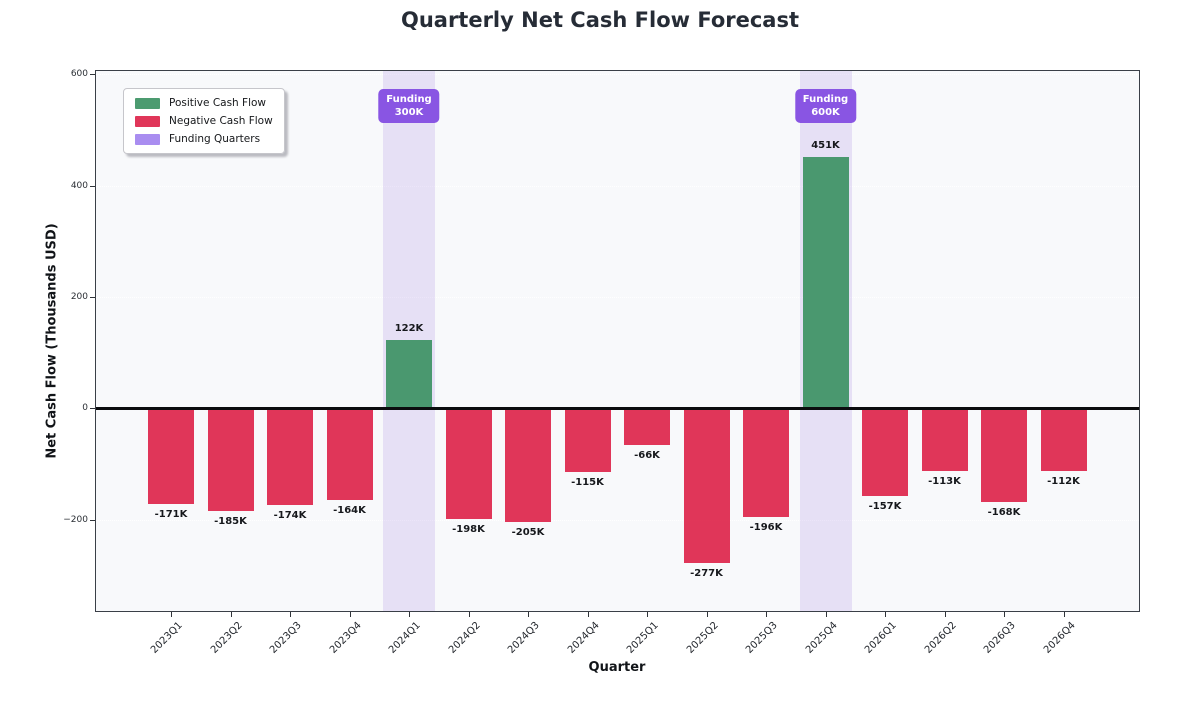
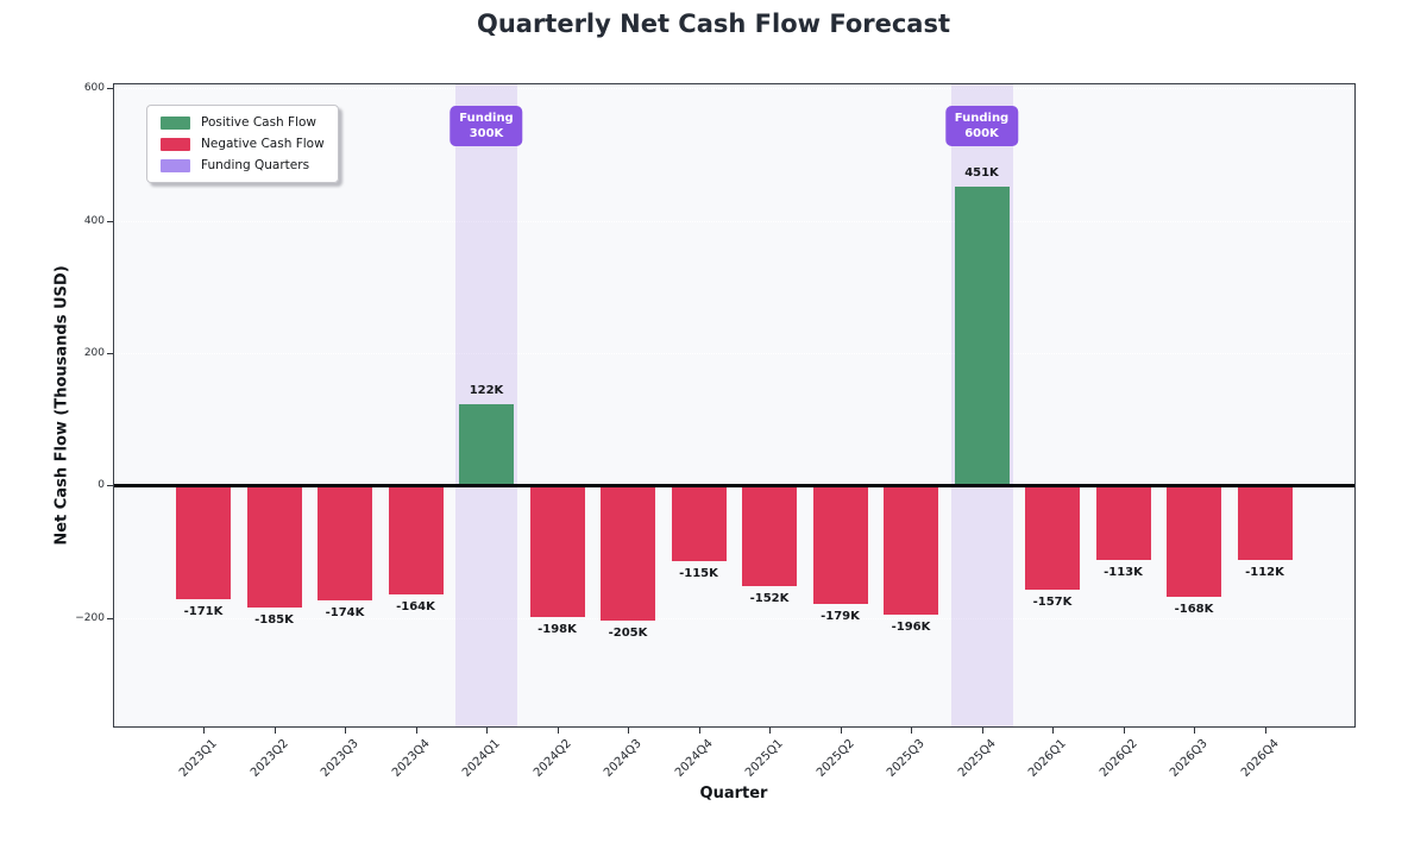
2025Q1: -66K -> -152K
2025Q2: -277K -> -179K
